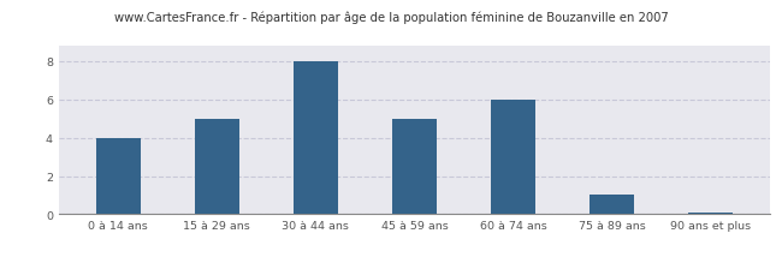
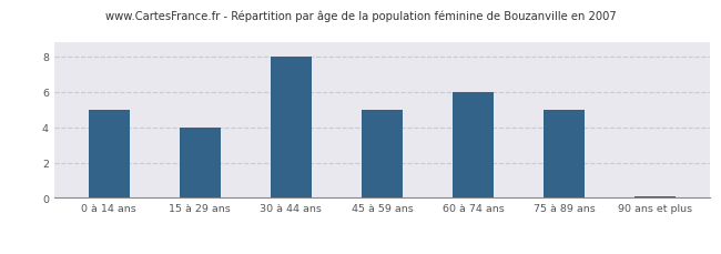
0 à 14 ans: 4.0 -> 5.0
15 à 29 ans: 5.0 -> 4.0
75 à 89 ans: 1.0 -> 5.0
